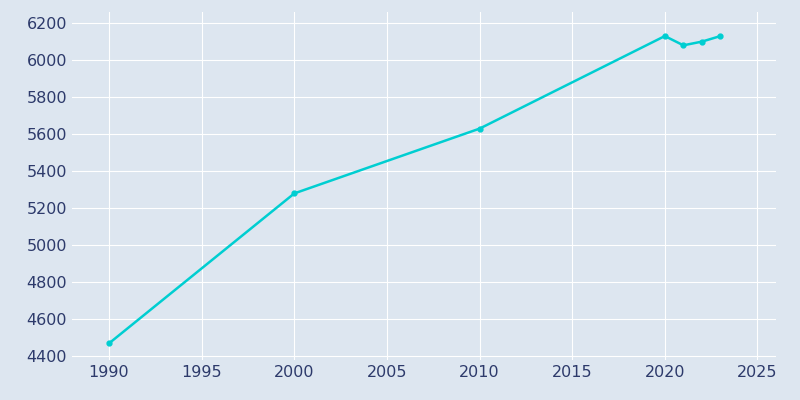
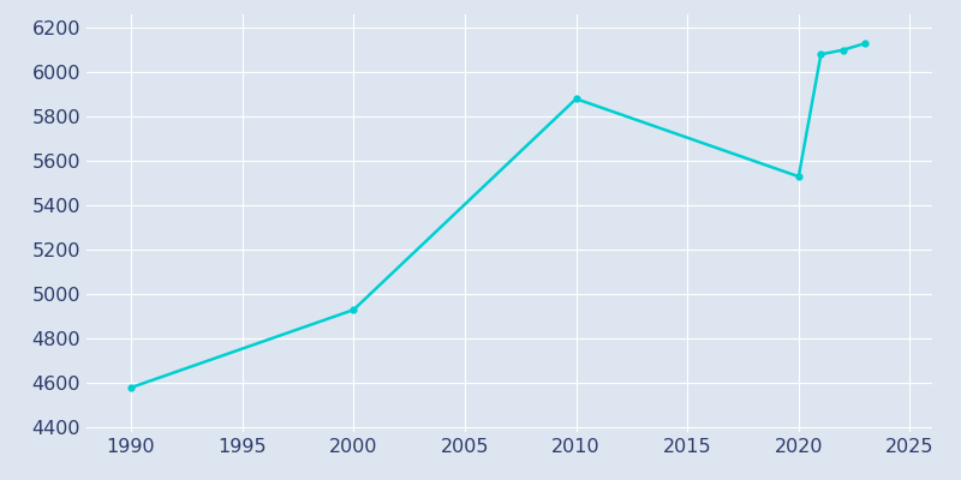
1990: 4470 -> 4580
2000: 5280 -> 4930
2010: 5630 -> 5880
2020: 6130 -> 5530
